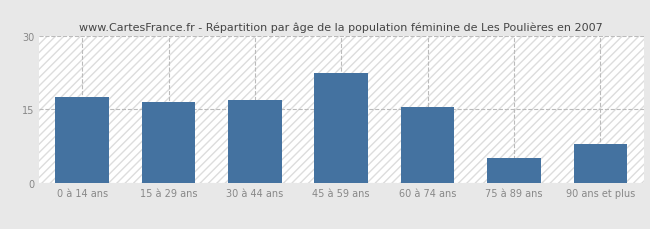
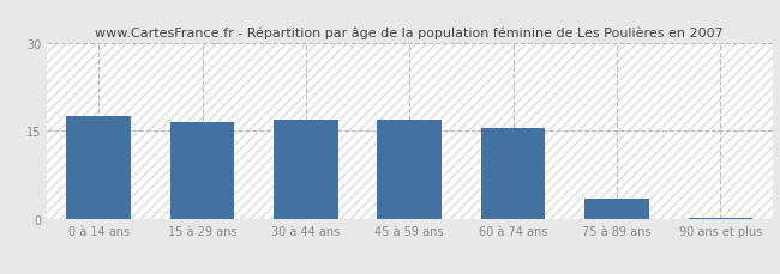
45 à 59 ans: 22.5 -> 17.0
75 à 89 ans: 5.0 -> 3.5
90 ans et plus: 8.0 -> 0.3
